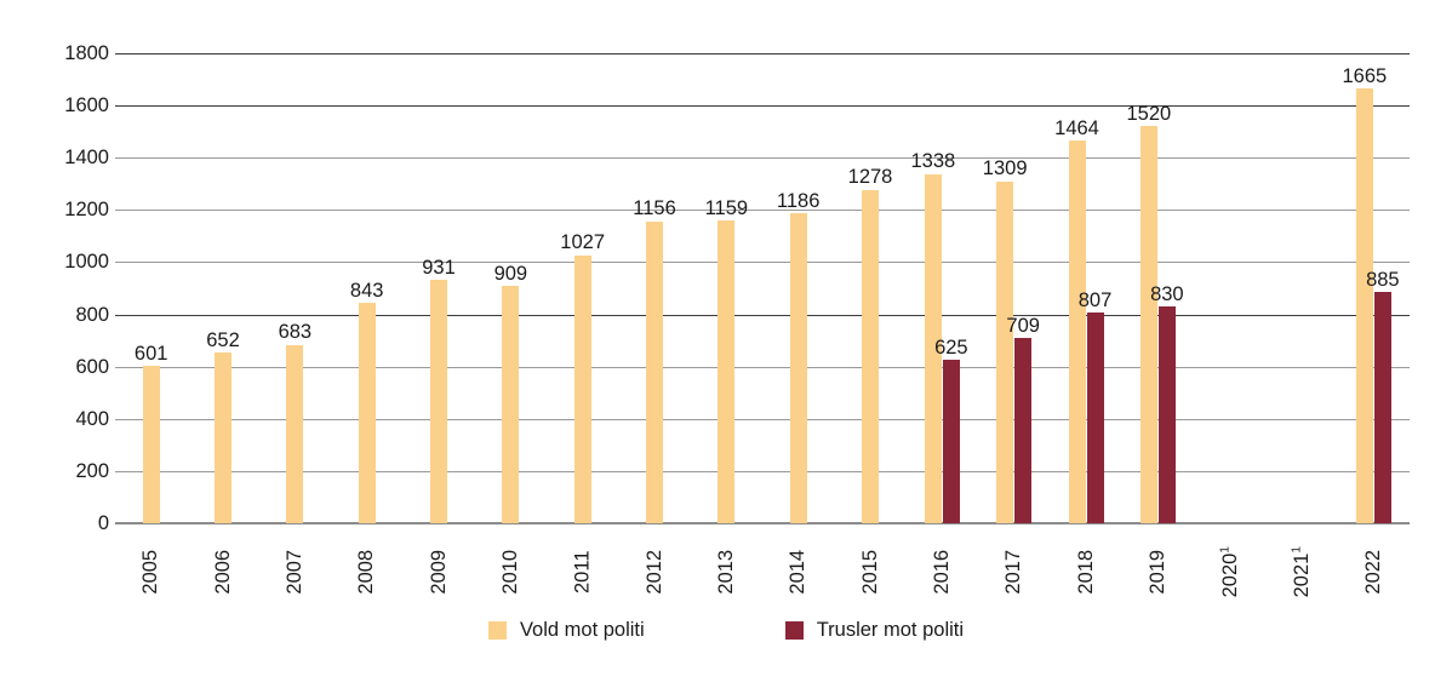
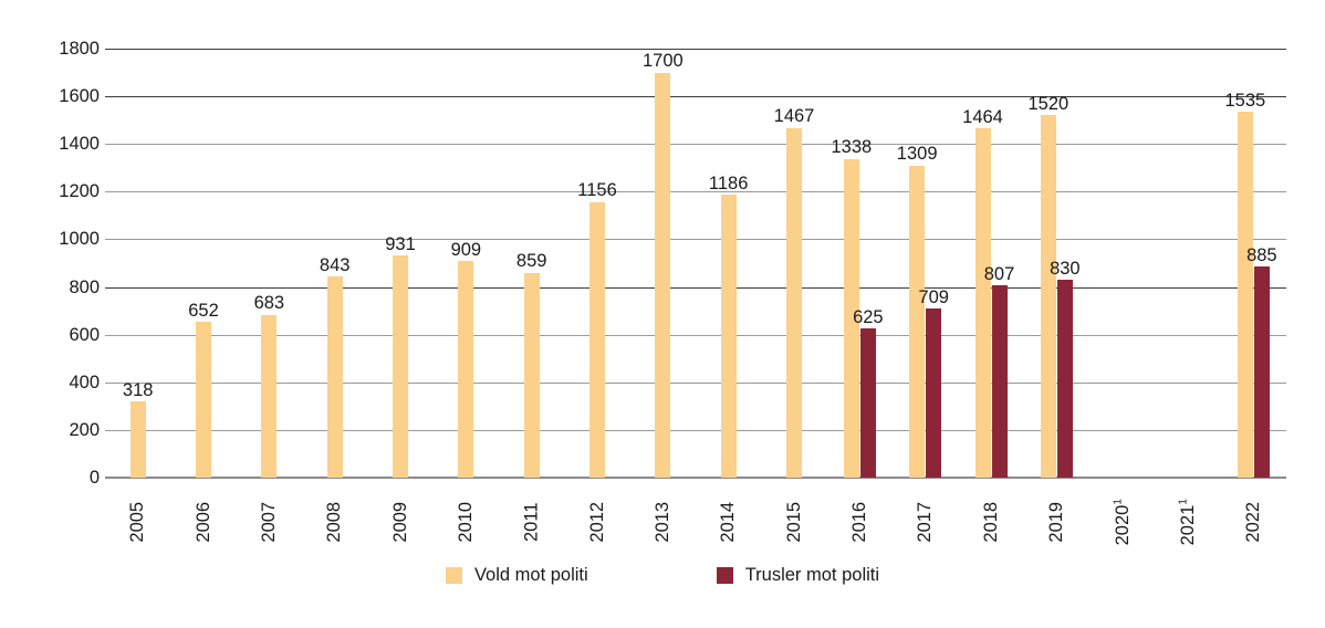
Vold mot politi/2005: 601 -> 318
Vold mot politi/2011: 1027 -> 859
Vold mot politi/2013: 1159 -> 1700
Vold mot politi/2015: 1278 -> 1467
Vold mot politi/2022: 1665 -> 1535
